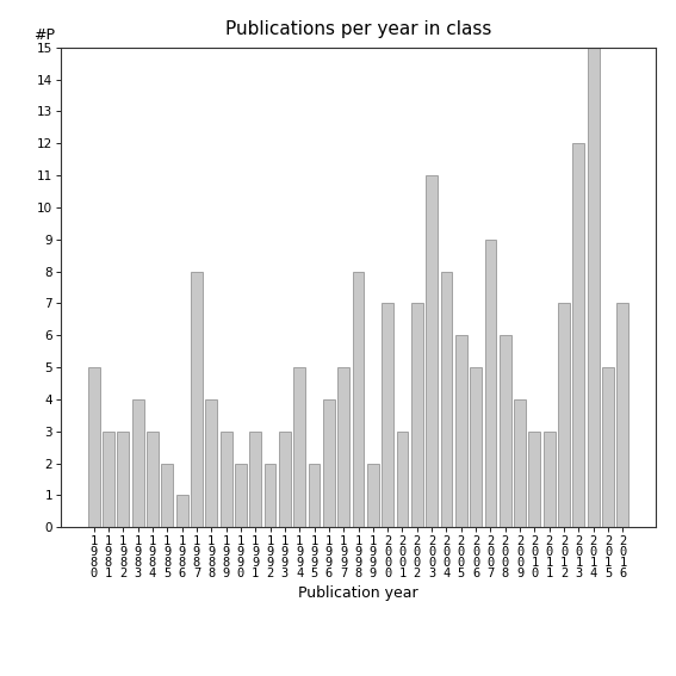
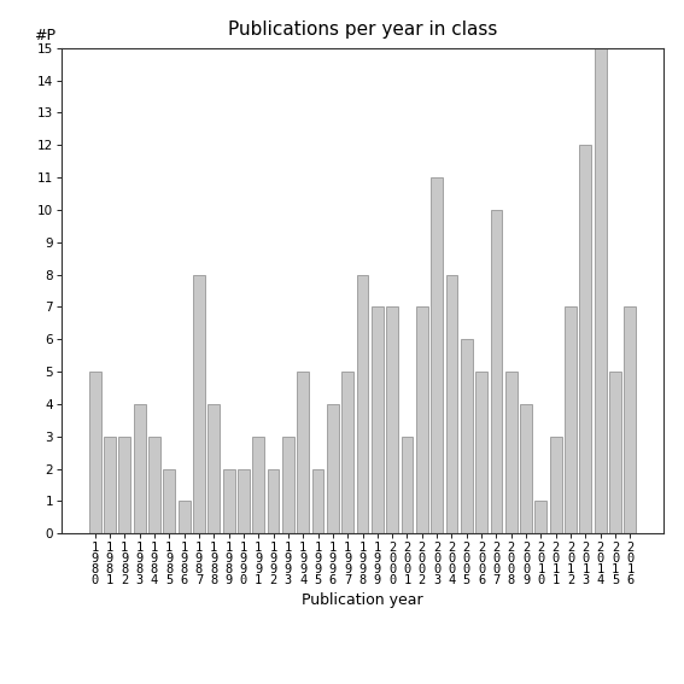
1 9 8 9: 3 -> 2
1 9 9 9: 2 -> 7
2 0 0 7: 9 -> 10
2 0 0 8: 6 -> 5
2 0 1 0: 3 -> 1
